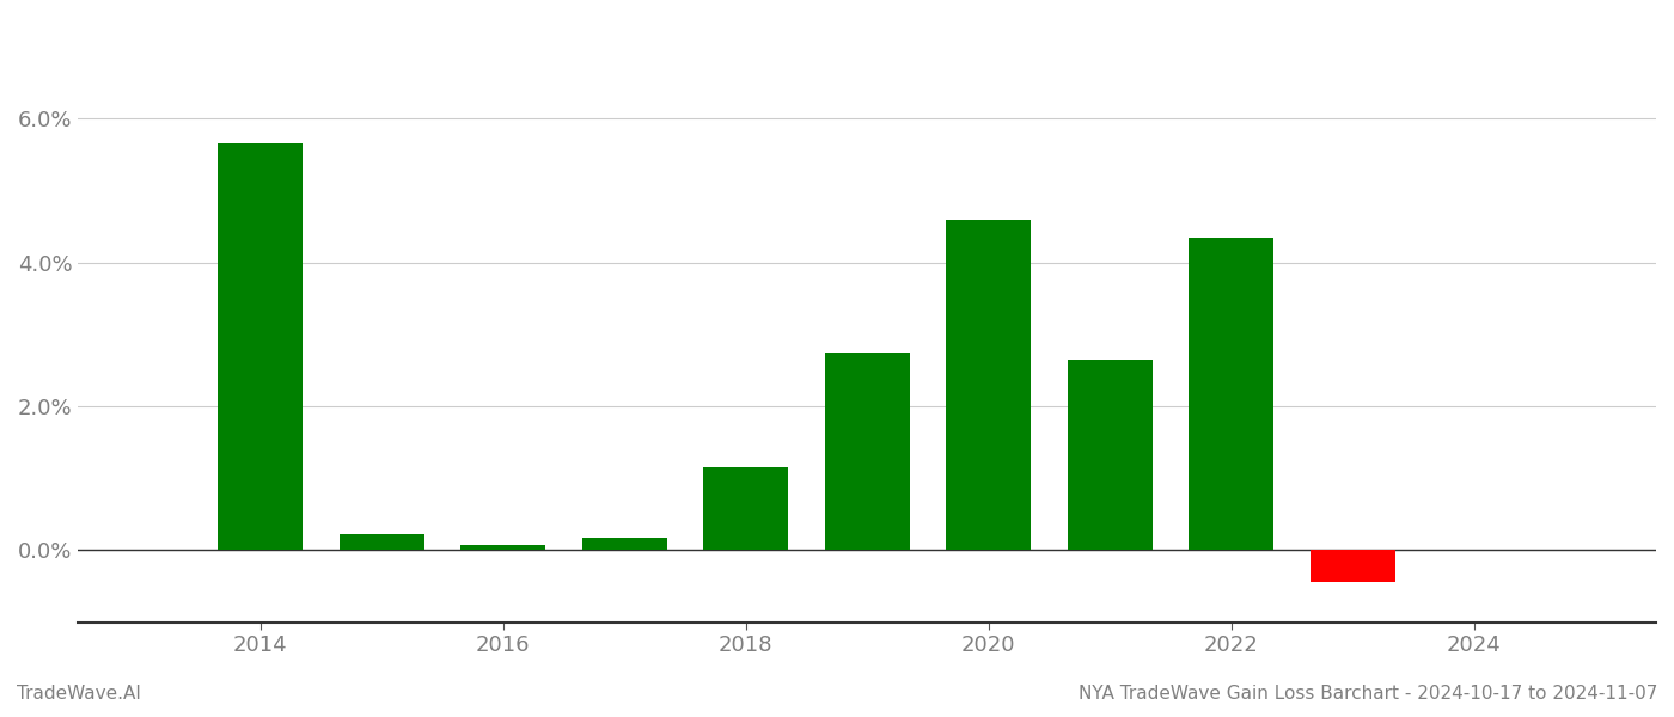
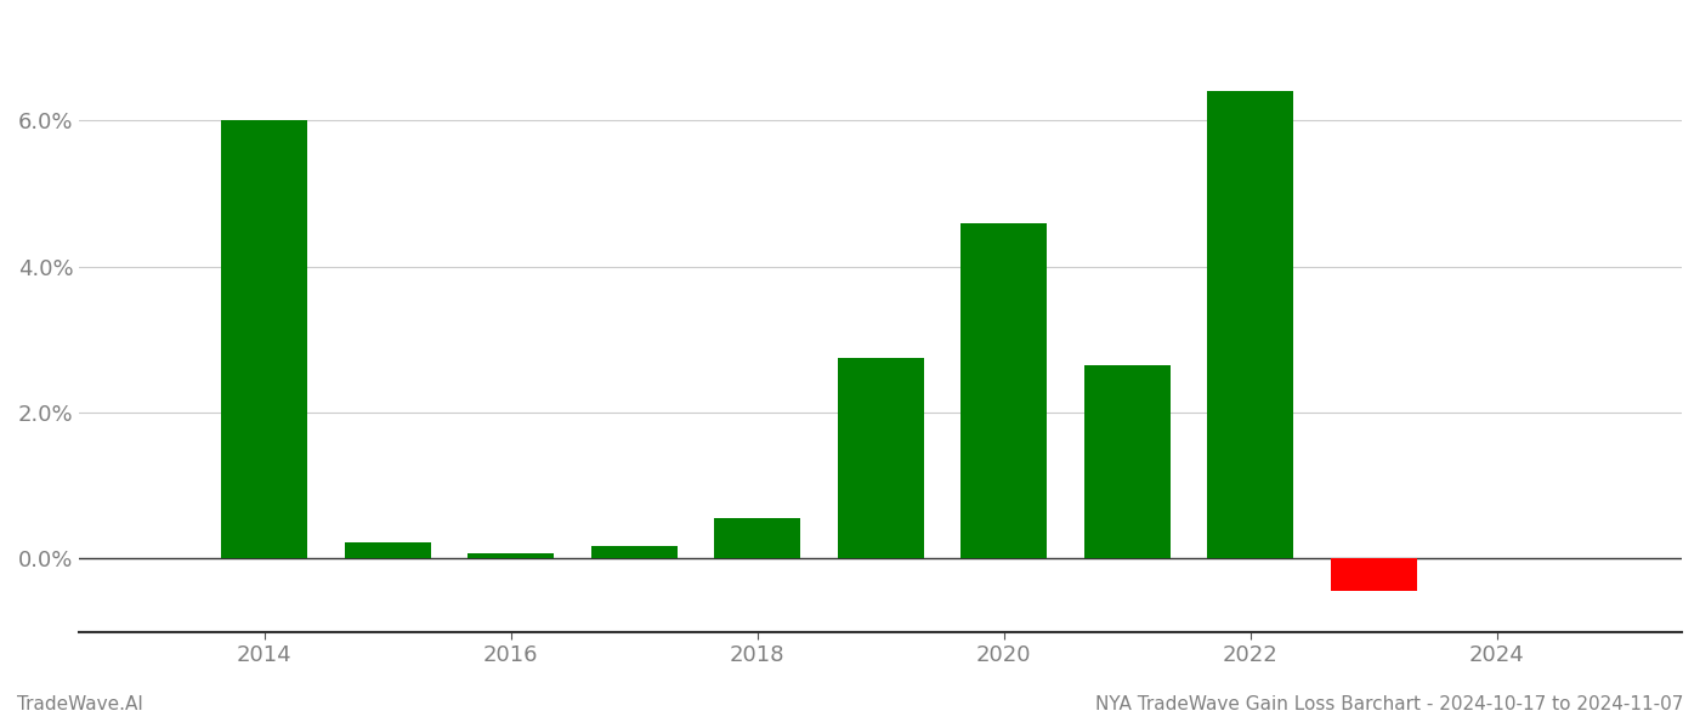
2014: 5.66% -> 6.01%
2018: 1.16% -> 0.55%
2022: 4.34% -> 6.40%
